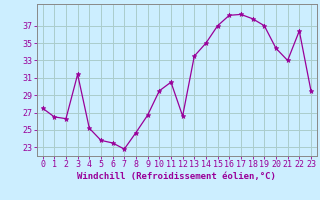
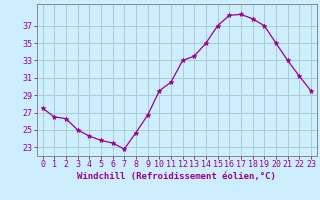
3: 31.4 -> 25.0
4: 25.2 -> 24.3
12: 26.6 -> 33.0
20: 34.4 -> 35.0
22: 36.4 -> 31.2
